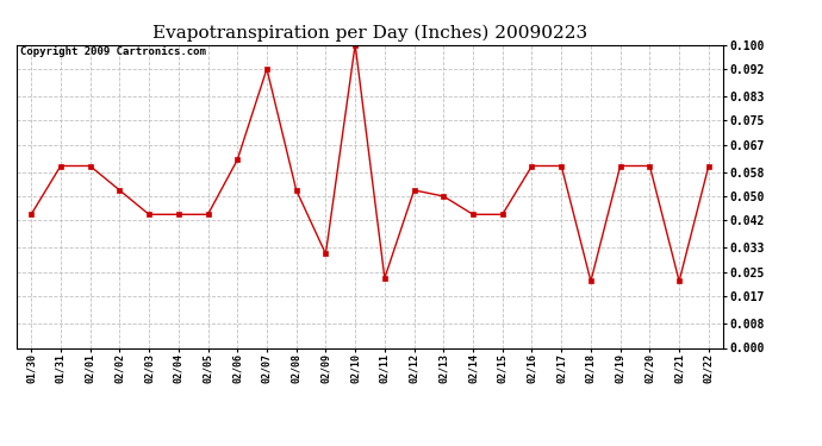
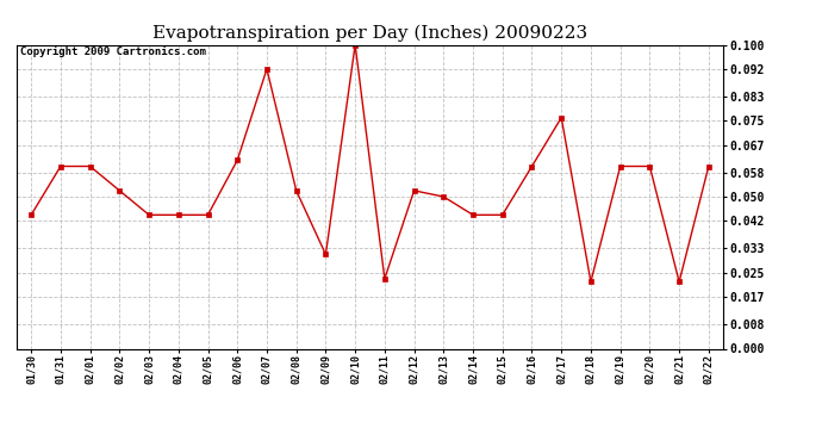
02/17: 0.060 -> 0.076
